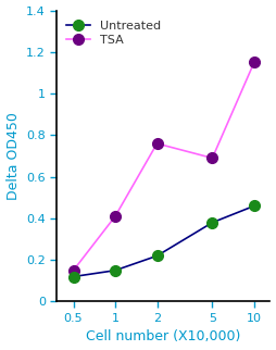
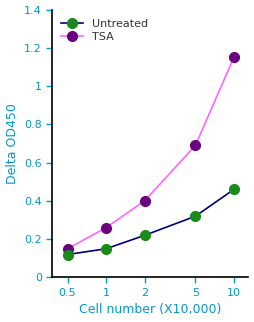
TSA/1: 0.41 -> 0.26
TSA/2: 0.76 -> 0.40
Untreated/5: 0.38 -> 0.32
